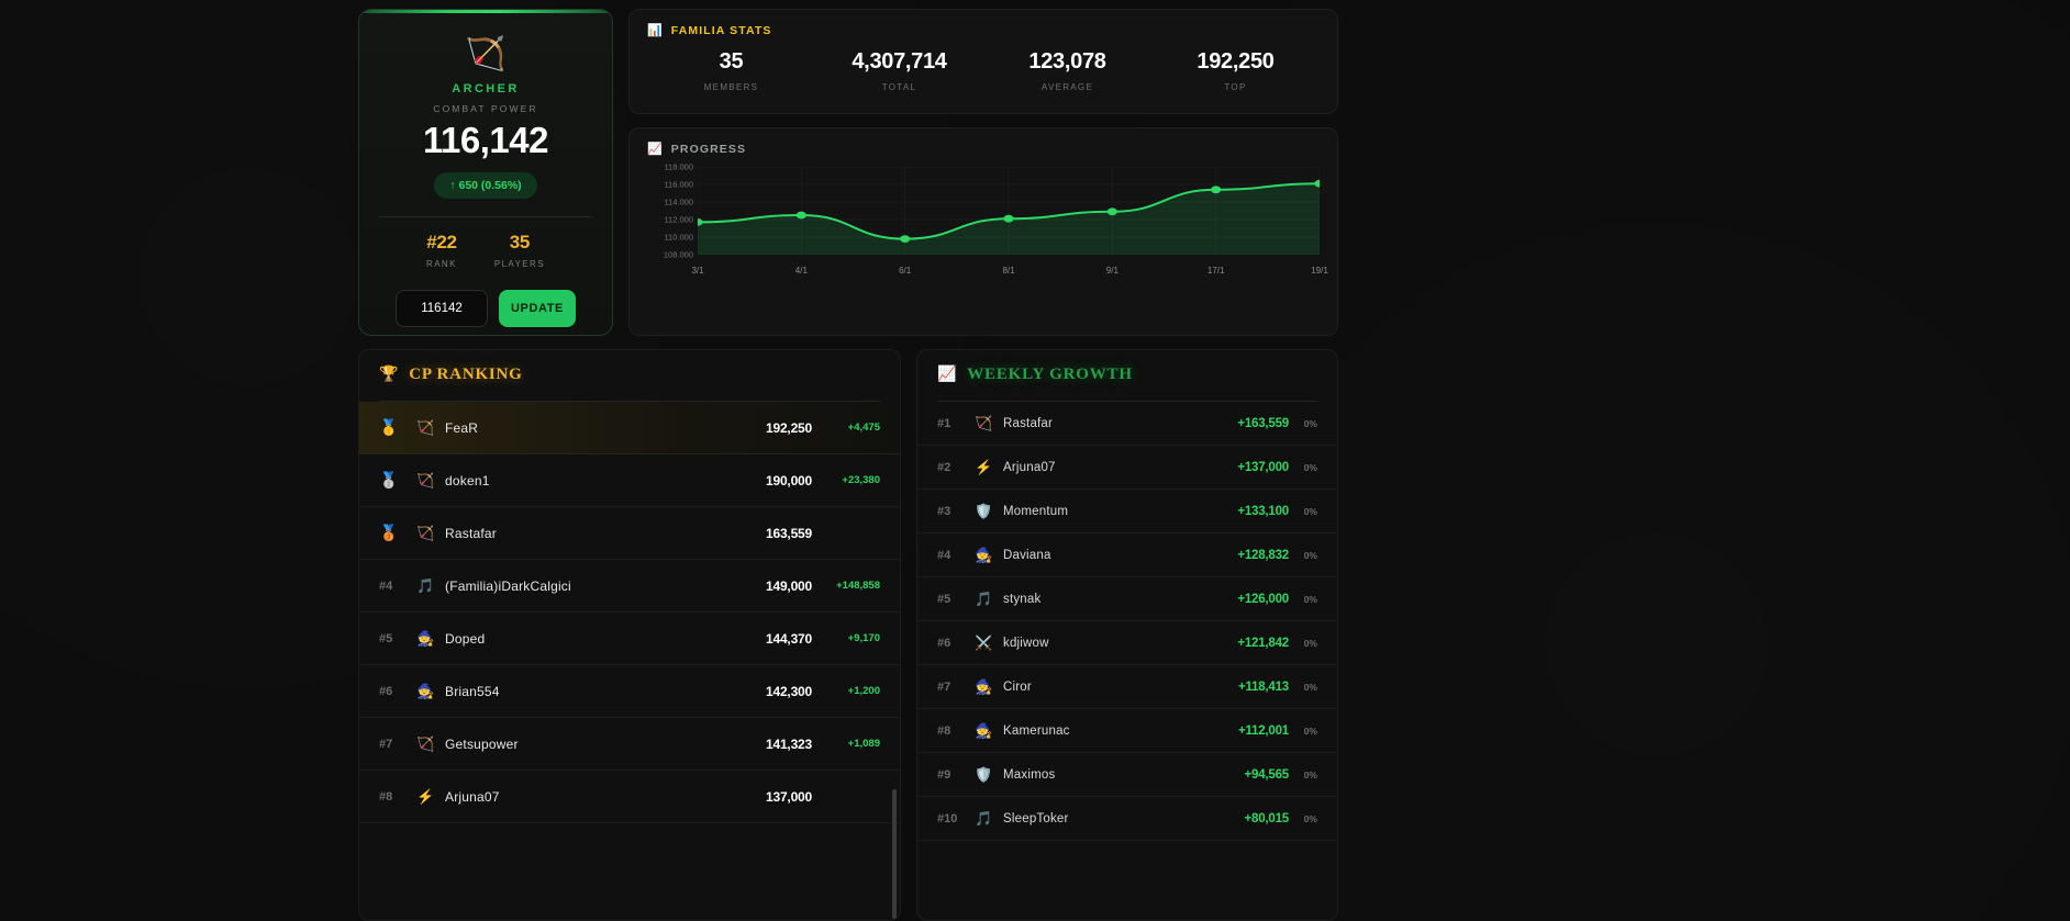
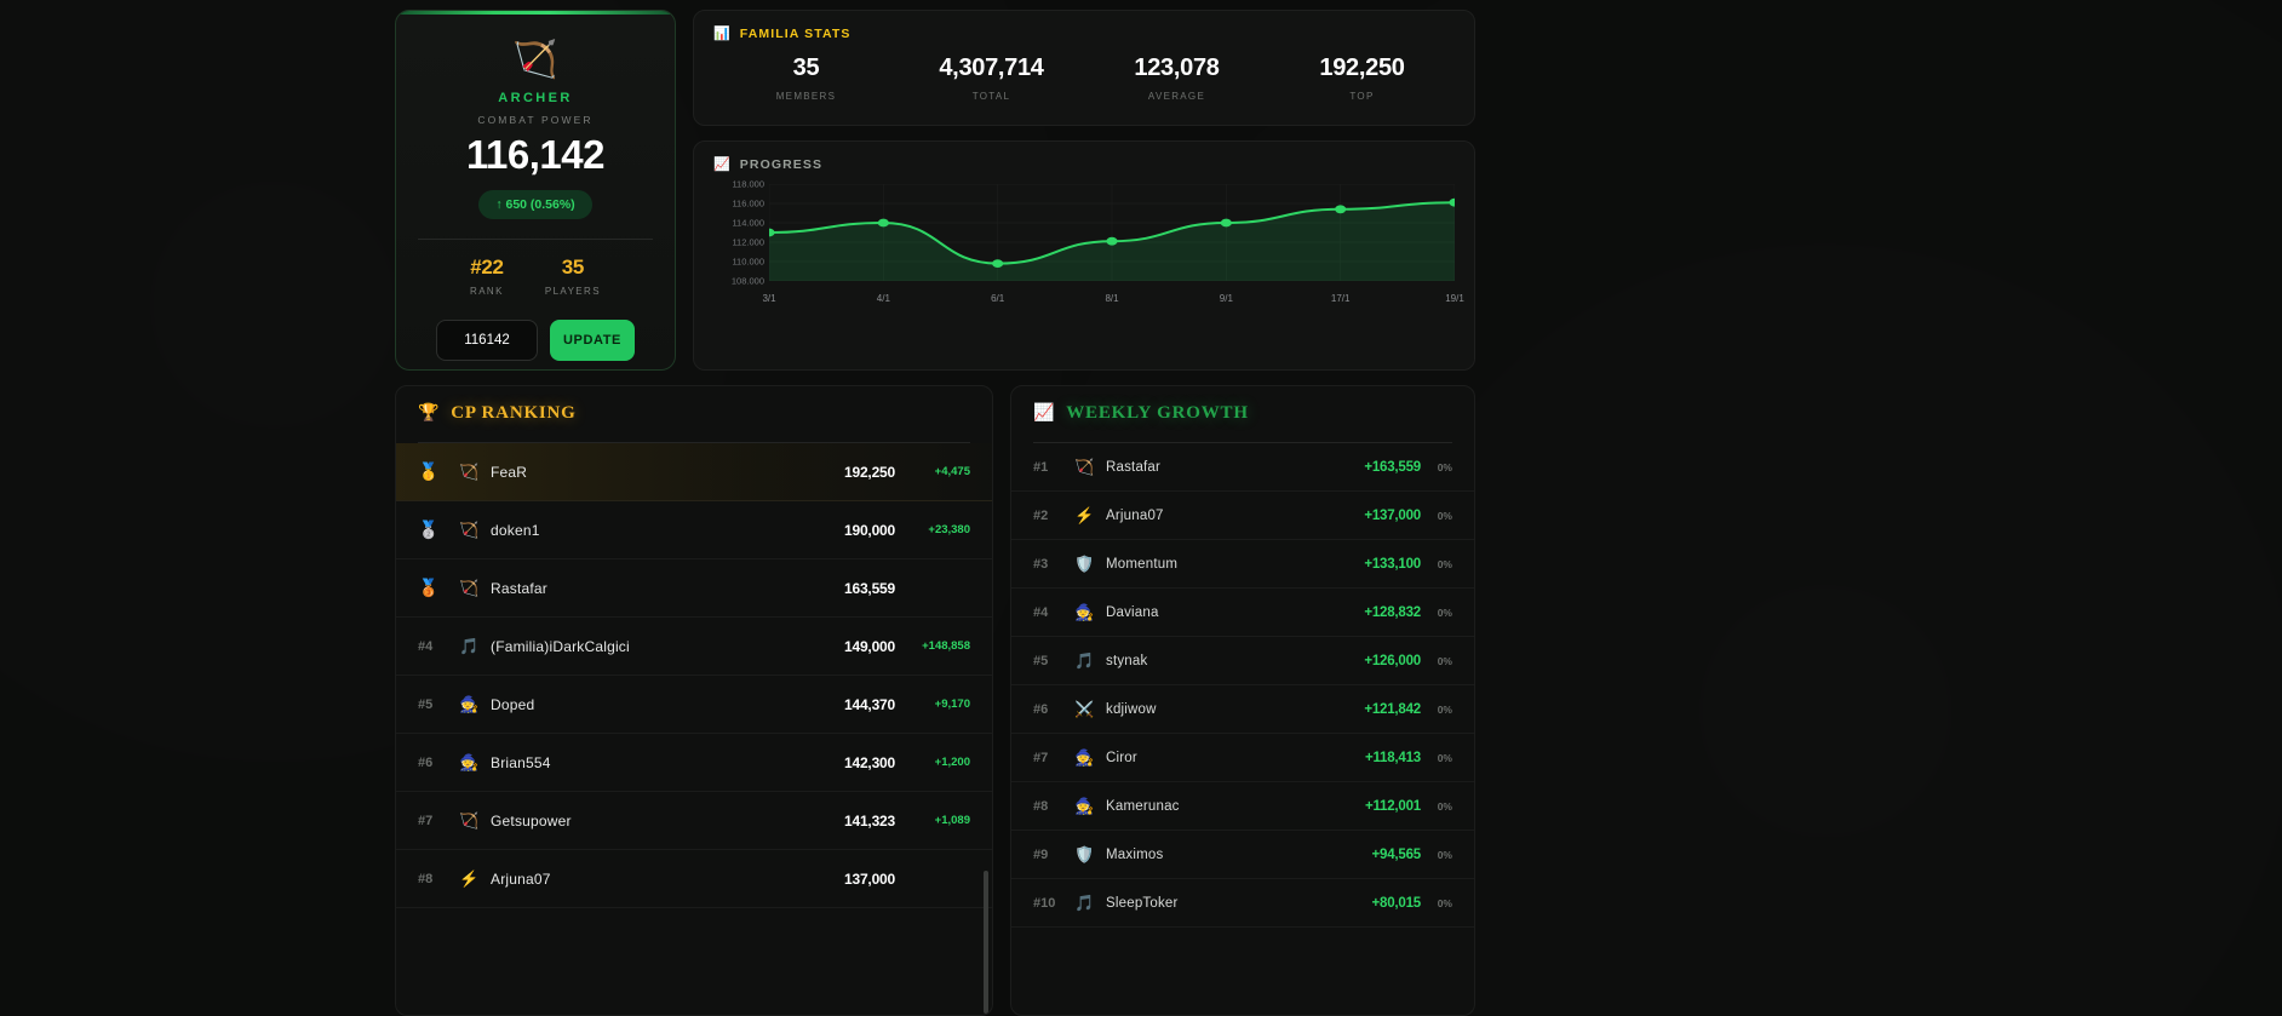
3/1: 112000 -> 113000
4/1: 112000 -> 114000
9/1: 113000 -> 114000
